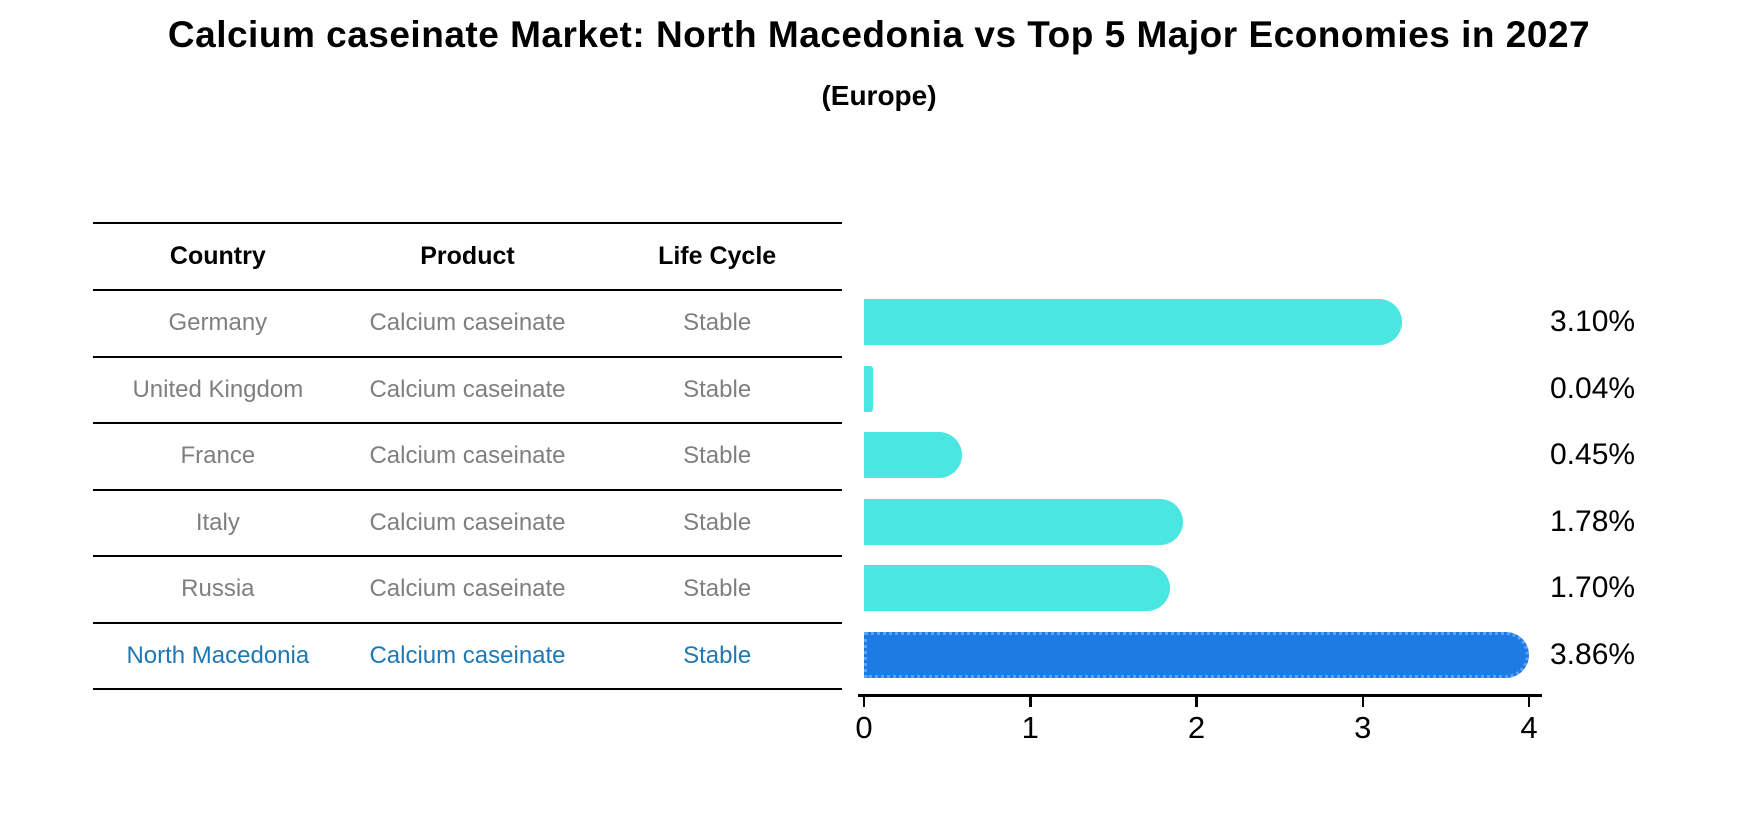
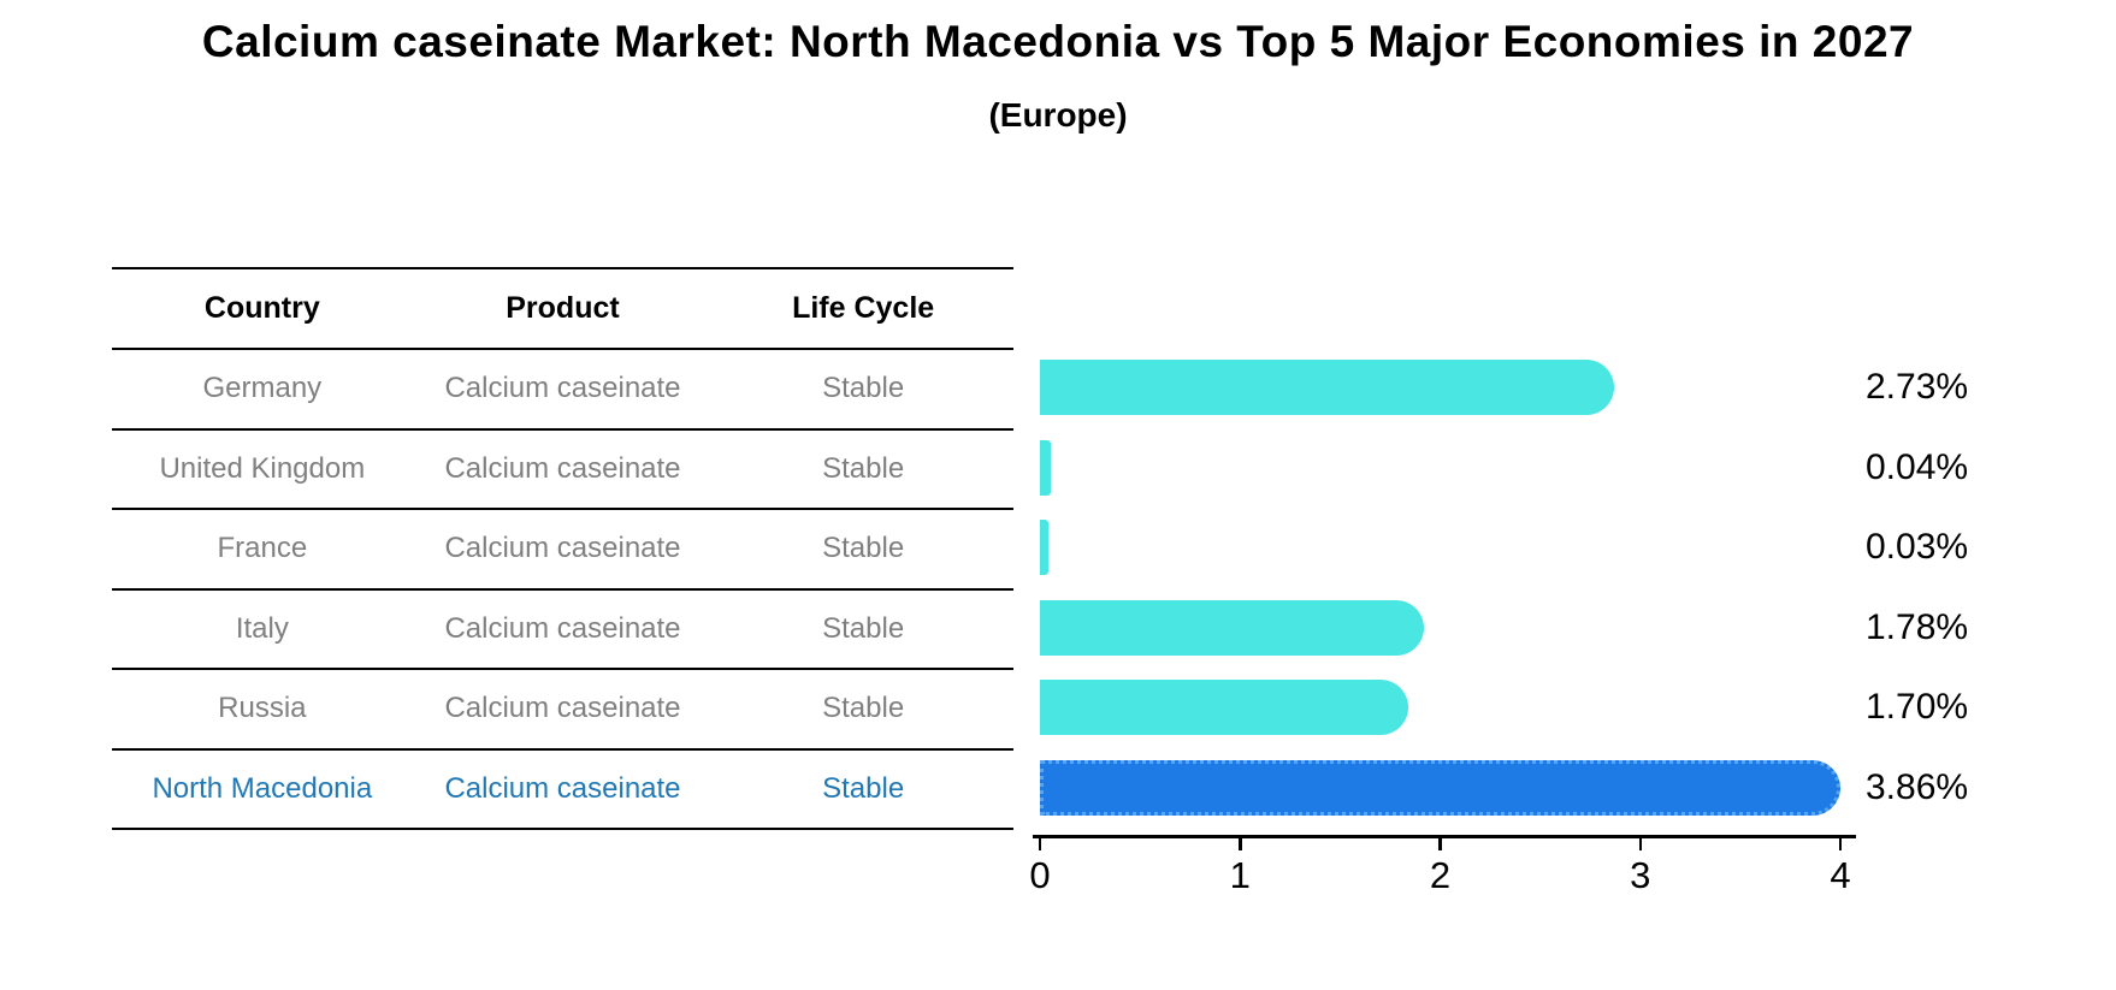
Germany: 3.10% -> 2.73%
France: 0.45% -> 0.03%
